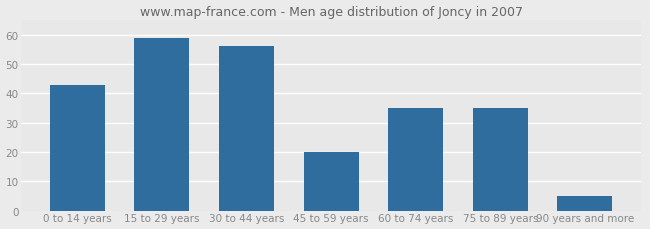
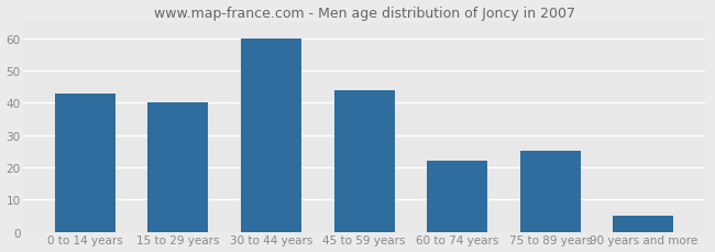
15 to 29 years: 59 -> 40
30 to 44 years: 56 -> 60
45 to 59 years: 20 -> 44
60 to 74 years: 35 -> 22
75 to 89 years: 35 -> 25
